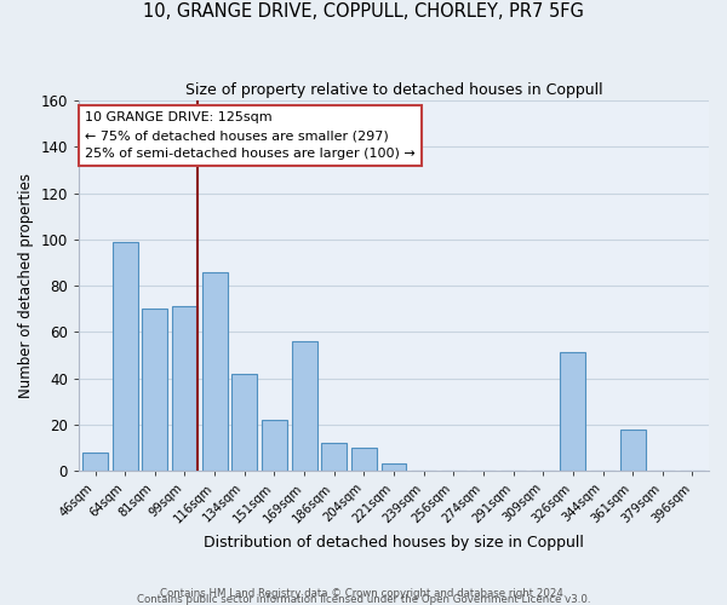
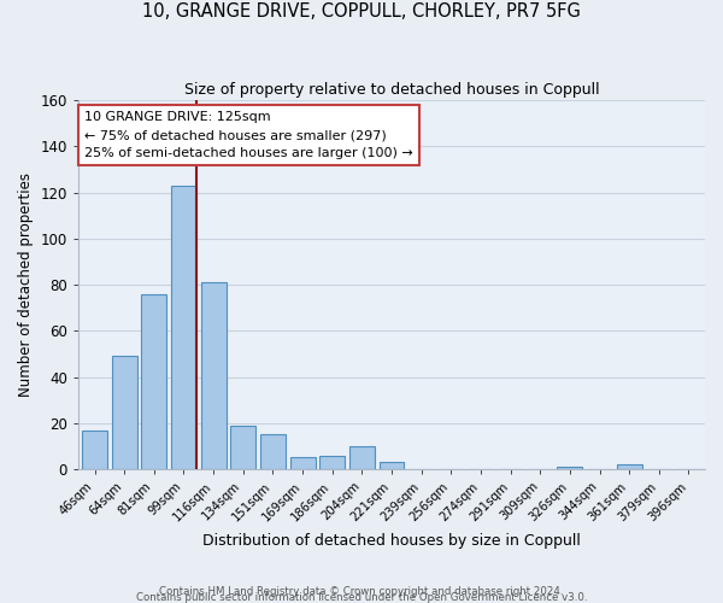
46sqm: 8 -> 17
64sqm: 99 -> 49
81sqm: 70 -> 76
99sqm: 71 -> 123
116sqm: 86 -> 81
134sqm: 42 -> 19
151sqm: 22 -> 15
169sqm: 56 -> 5
186sqm: 12 -> 6
326sqm: 51 -> 1
361sqm: 18 -> 2
